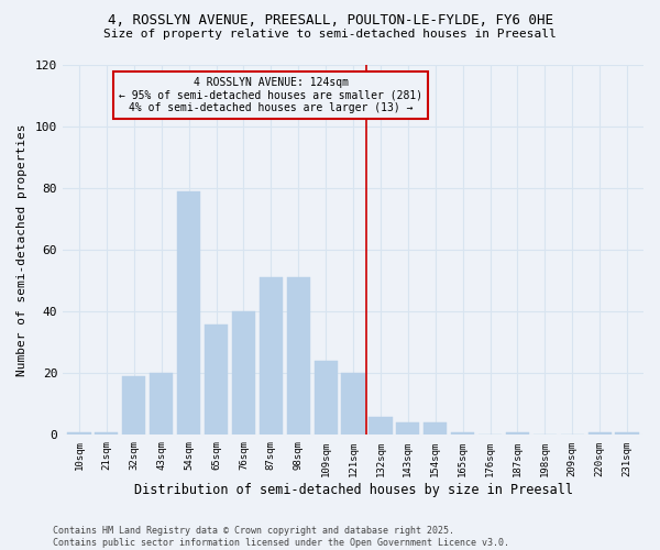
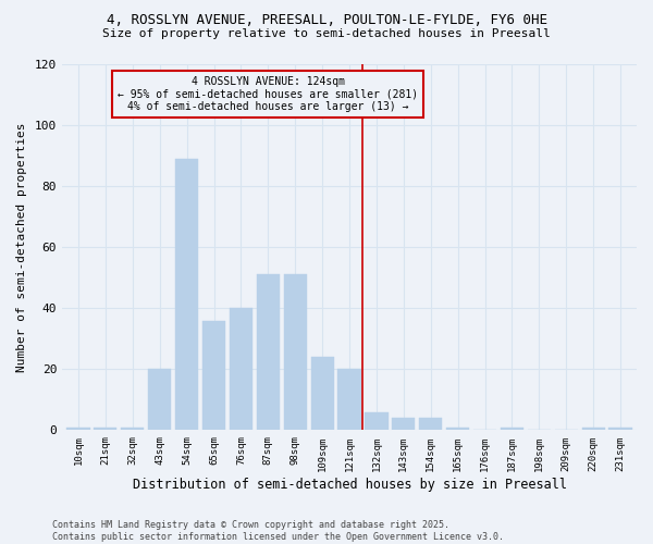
32sqm: 19 -> 1
54sqm: 79 -> 89
